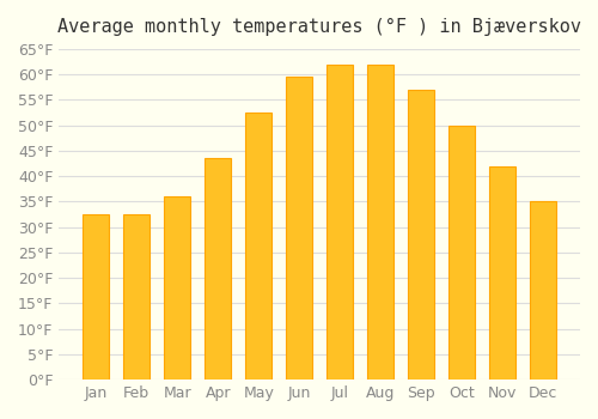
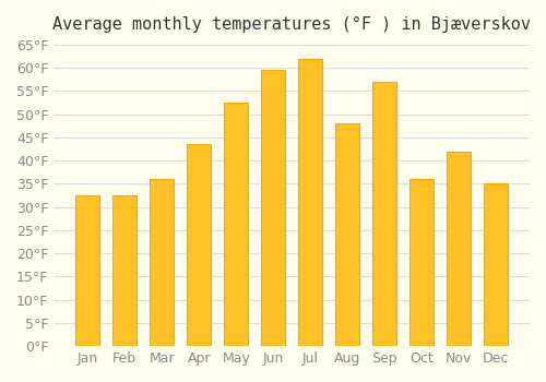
Aug: 62.0°F -> 48.0°F
Oct: 50.0°F -> 36.0°F
